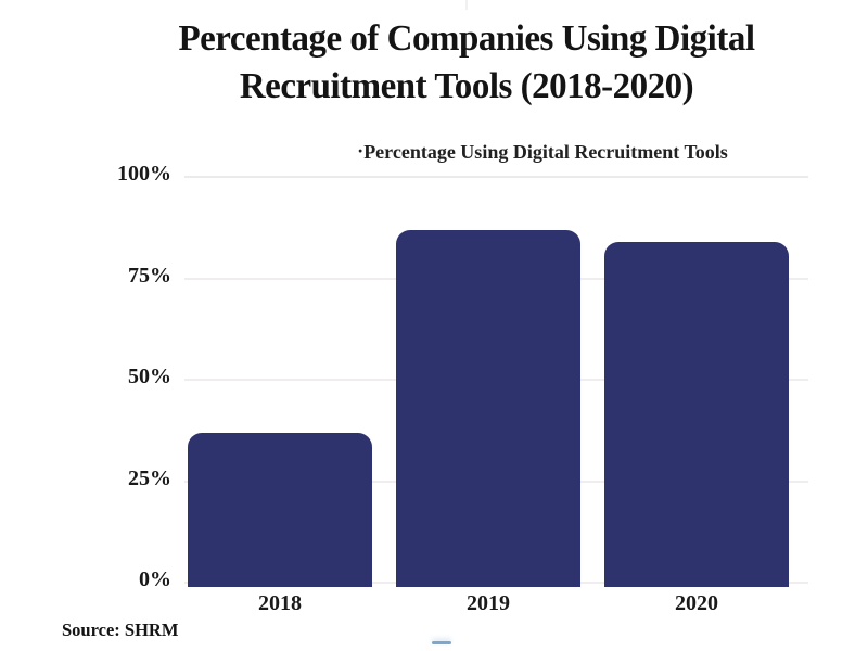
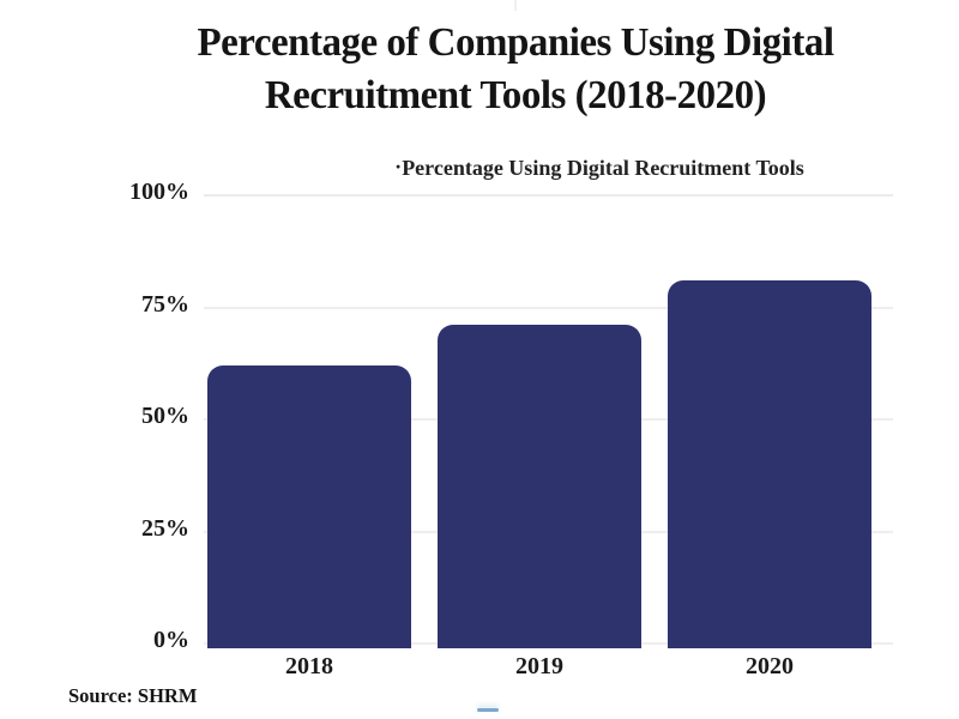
2018: 37% -> 62%
2019: 87% -> 71%
2020: 84% -> 81%
